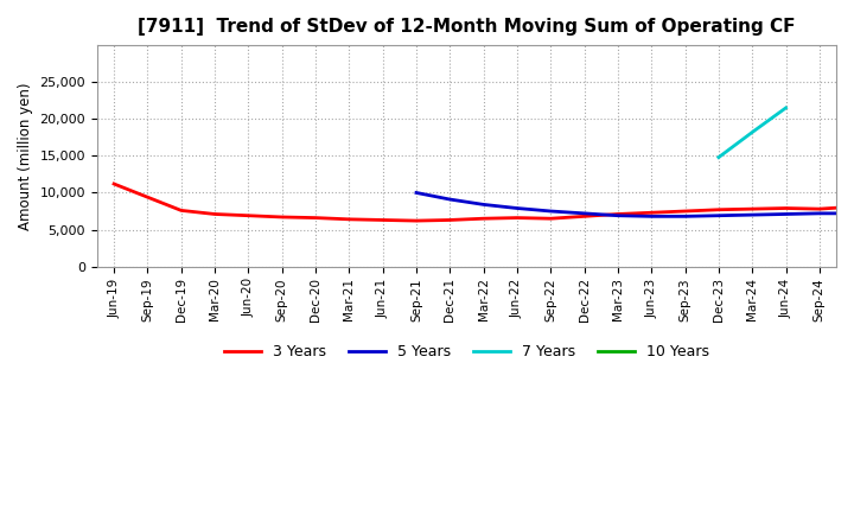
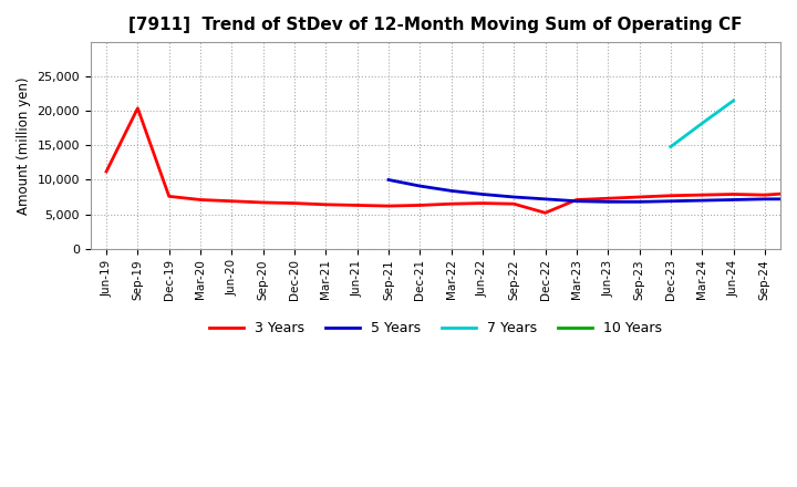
3 Years/Sep-19: 9,400 -> 20,400
3 Years/Dec-22: 6,800 -> 5,200
